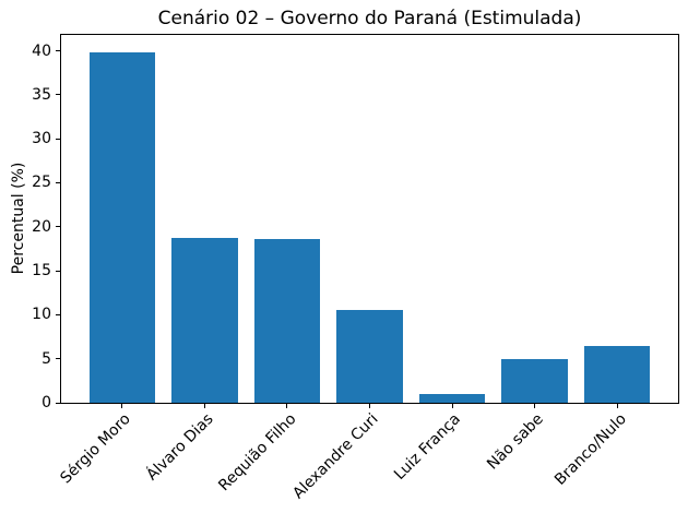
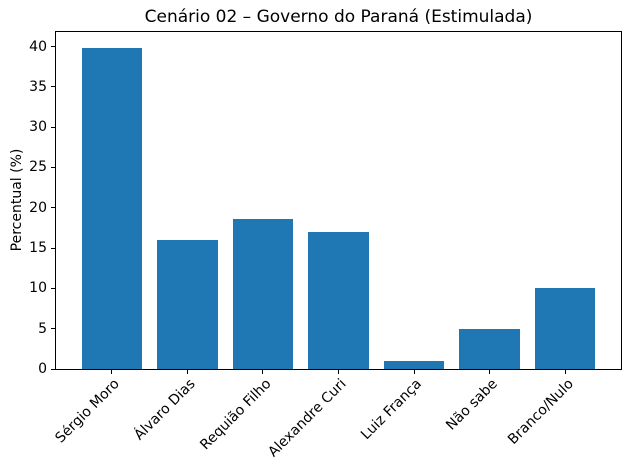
Álvaro Dias: 19 -> 16
Alexandre Curi: 10 -> 17
Branco/Nulo: 6 -> 10
